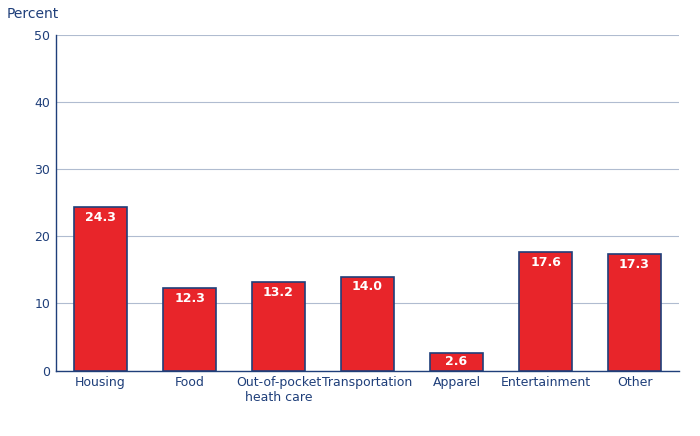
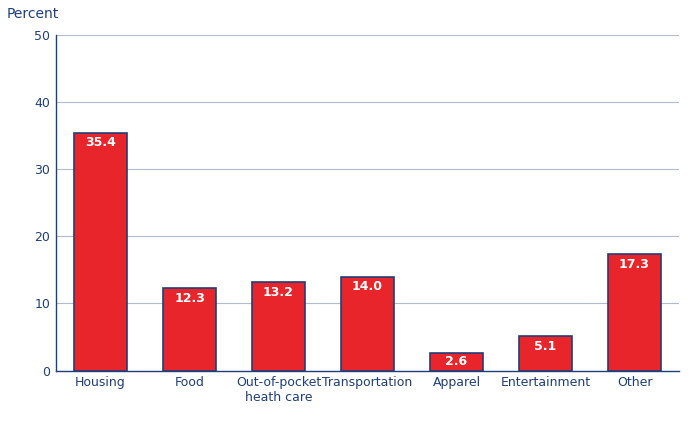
Housing: 24.3 -> 35.4
Entertainment: 17.6 -> 5.1
